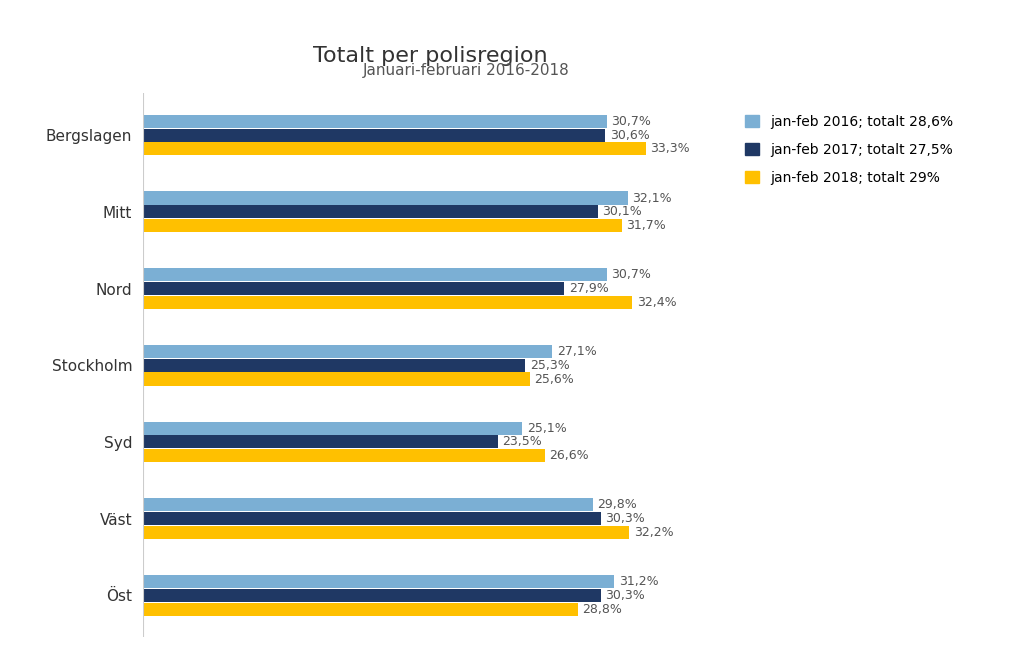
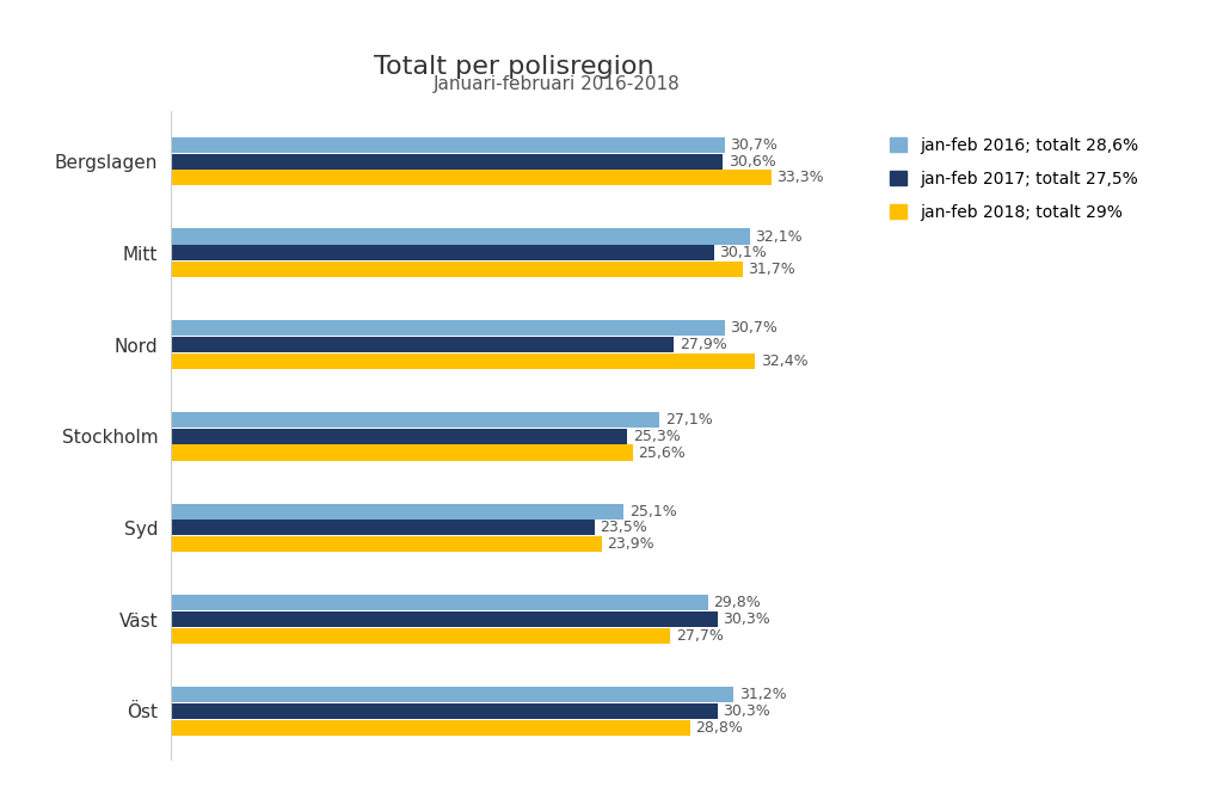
jan-feb 2018; totalt 29%/Syd: 26,6% -> 23,9%
jan-feb 2018; totalt 29%/Väst: 32,2% -> 27,7%
